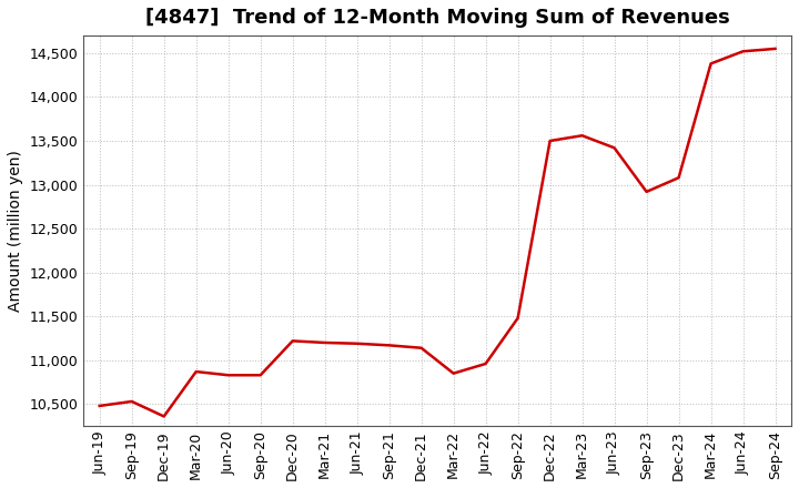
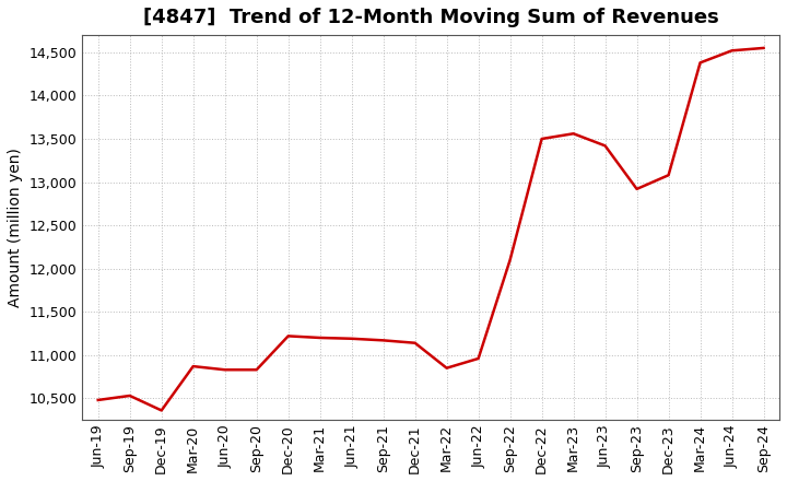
Sep-22: 11,480 -> 12,100
